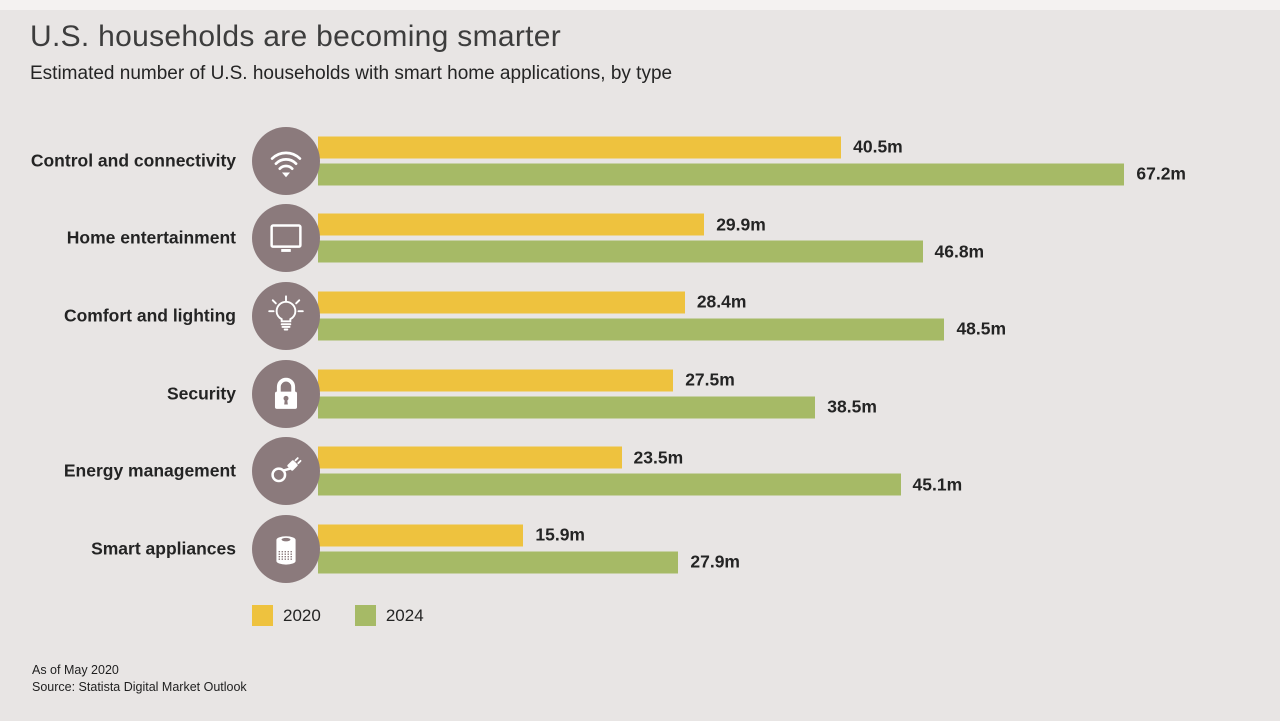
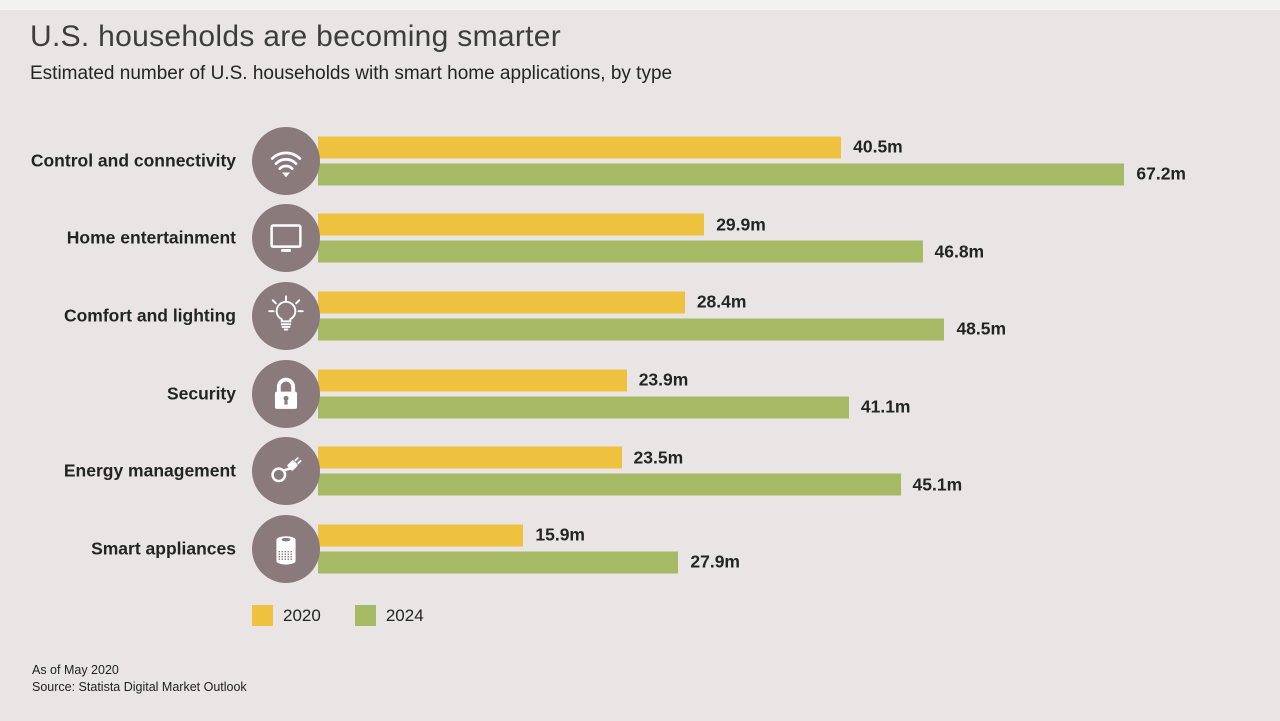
2020/Security: 27.5m -> 23.9m
2024/Security: 38.5m -> 41.1m
